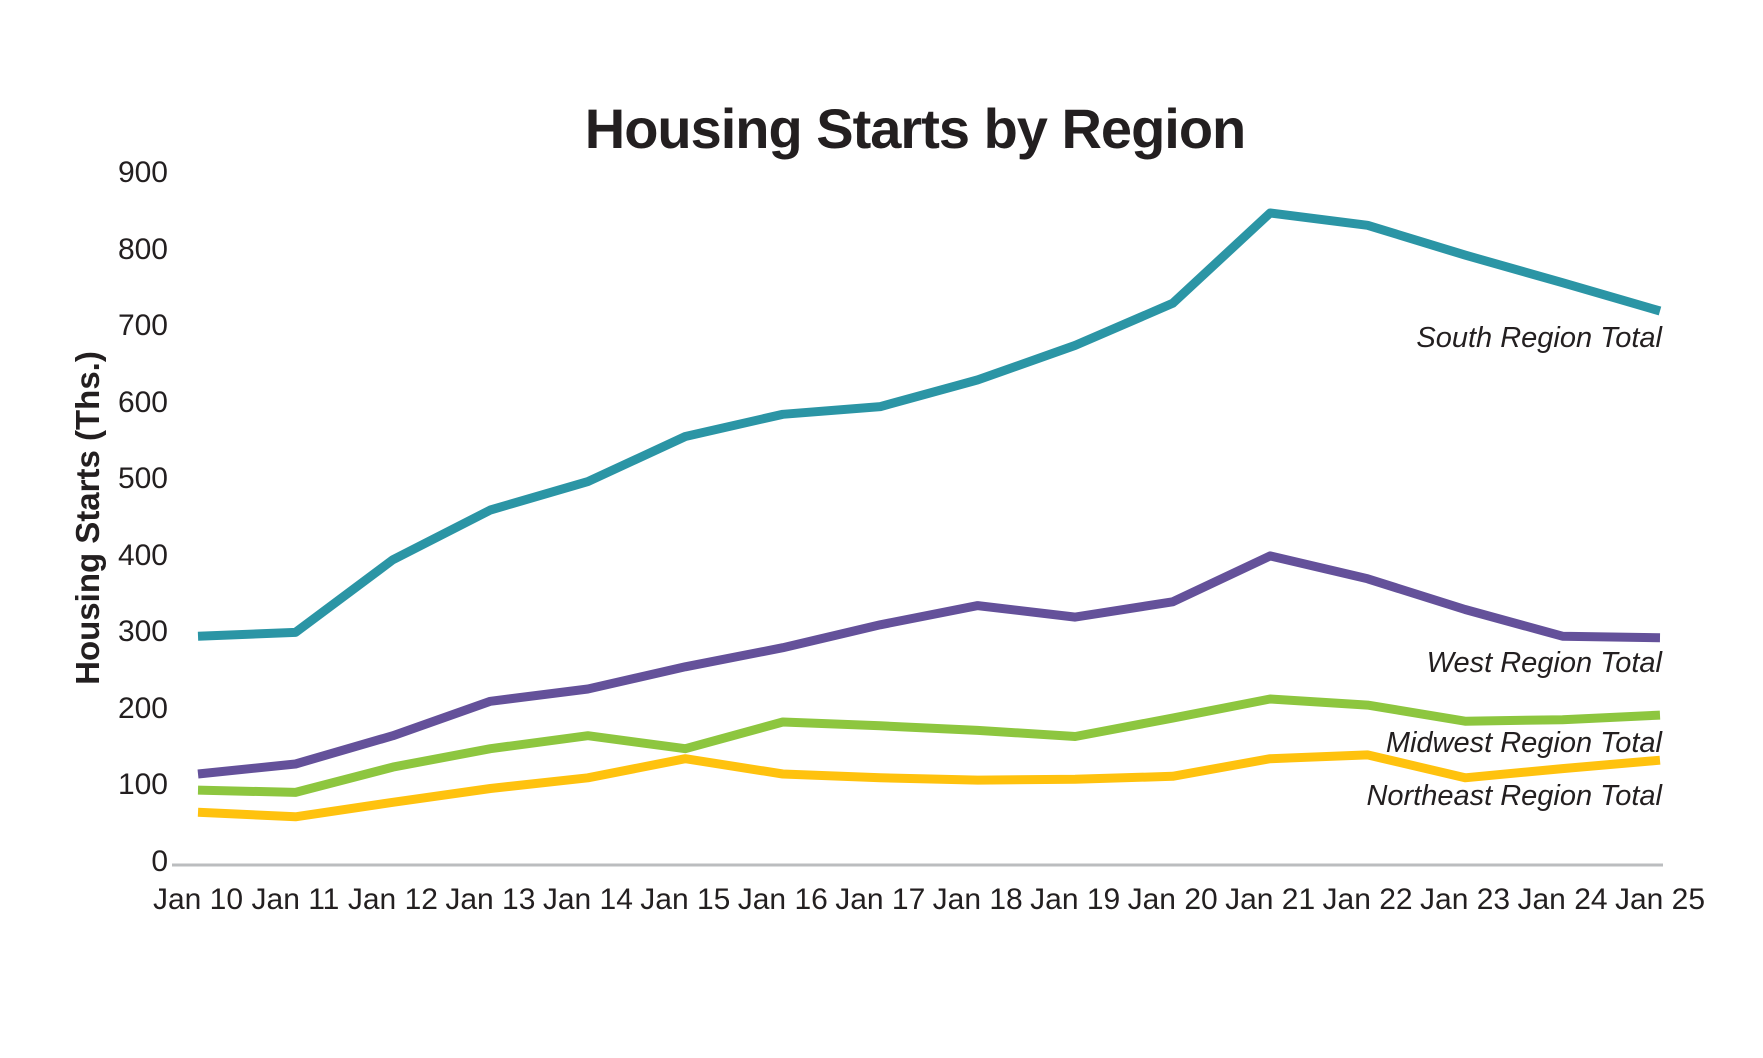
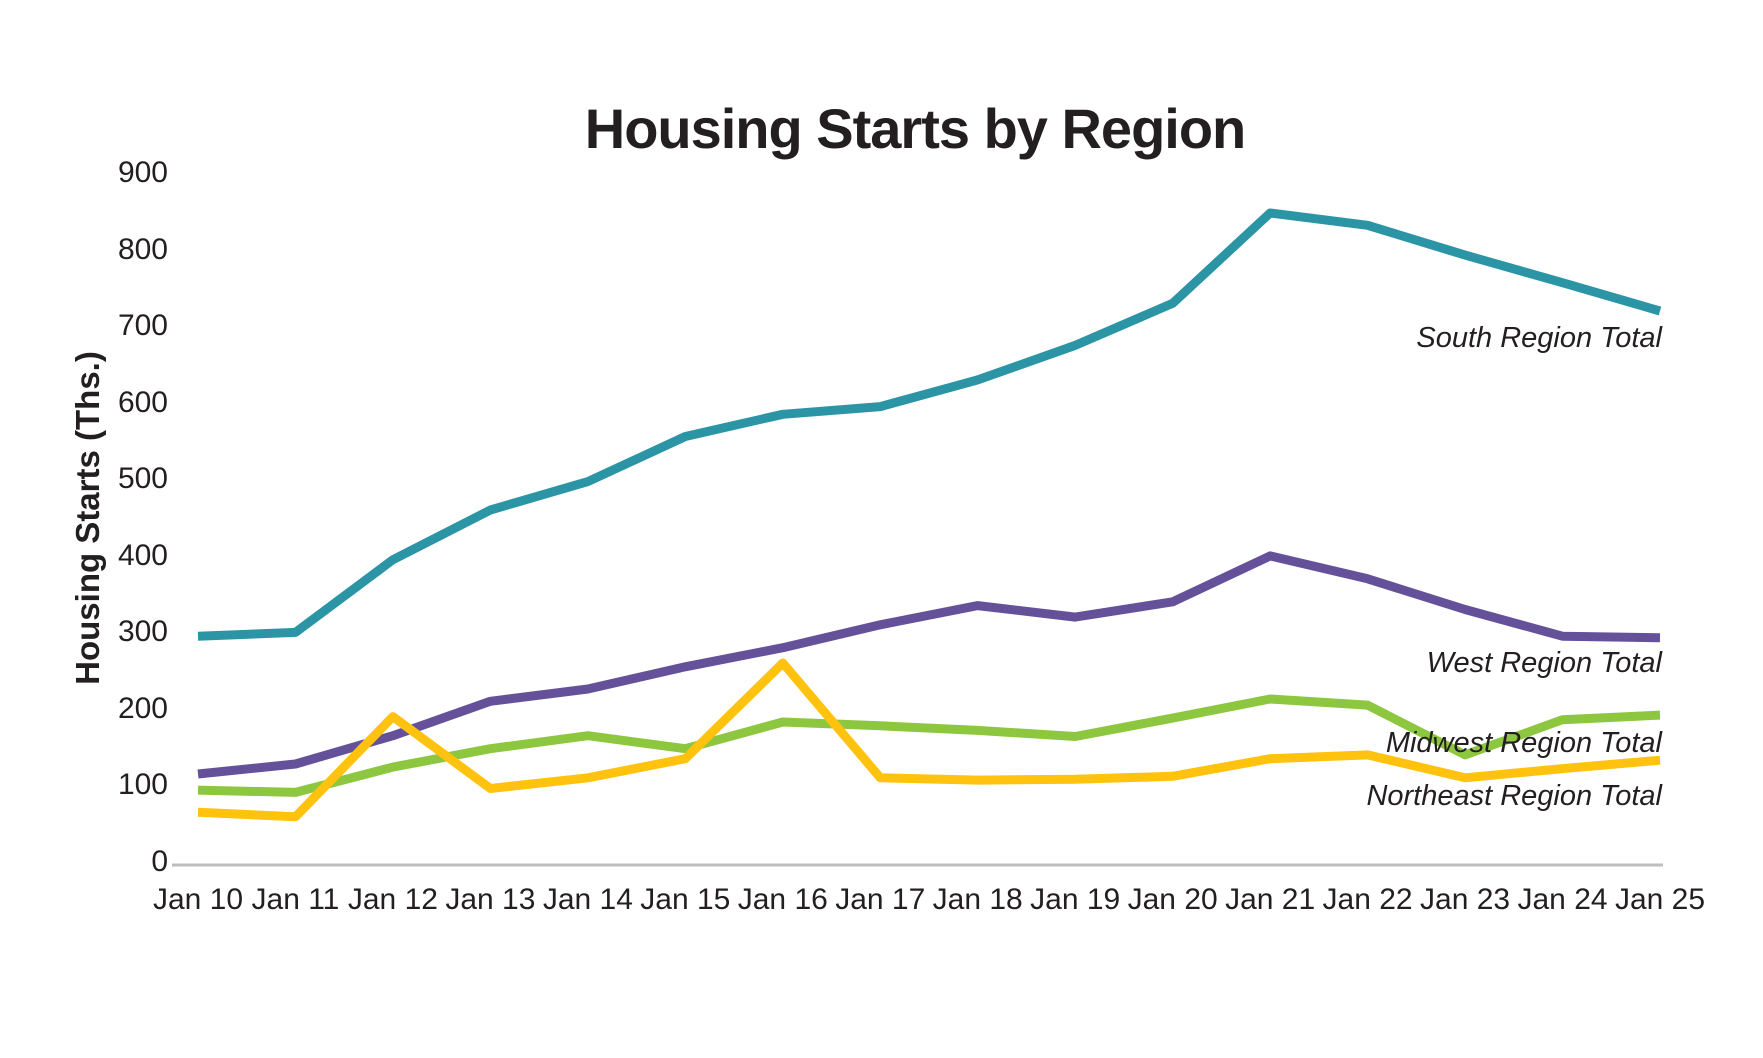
Northeast Region Total/Jan 12: 80 -> 190
Northeast Region Total/Jan 16: 120 -> 260
Midwest Region Total/Jan 23: 180 -> 140
